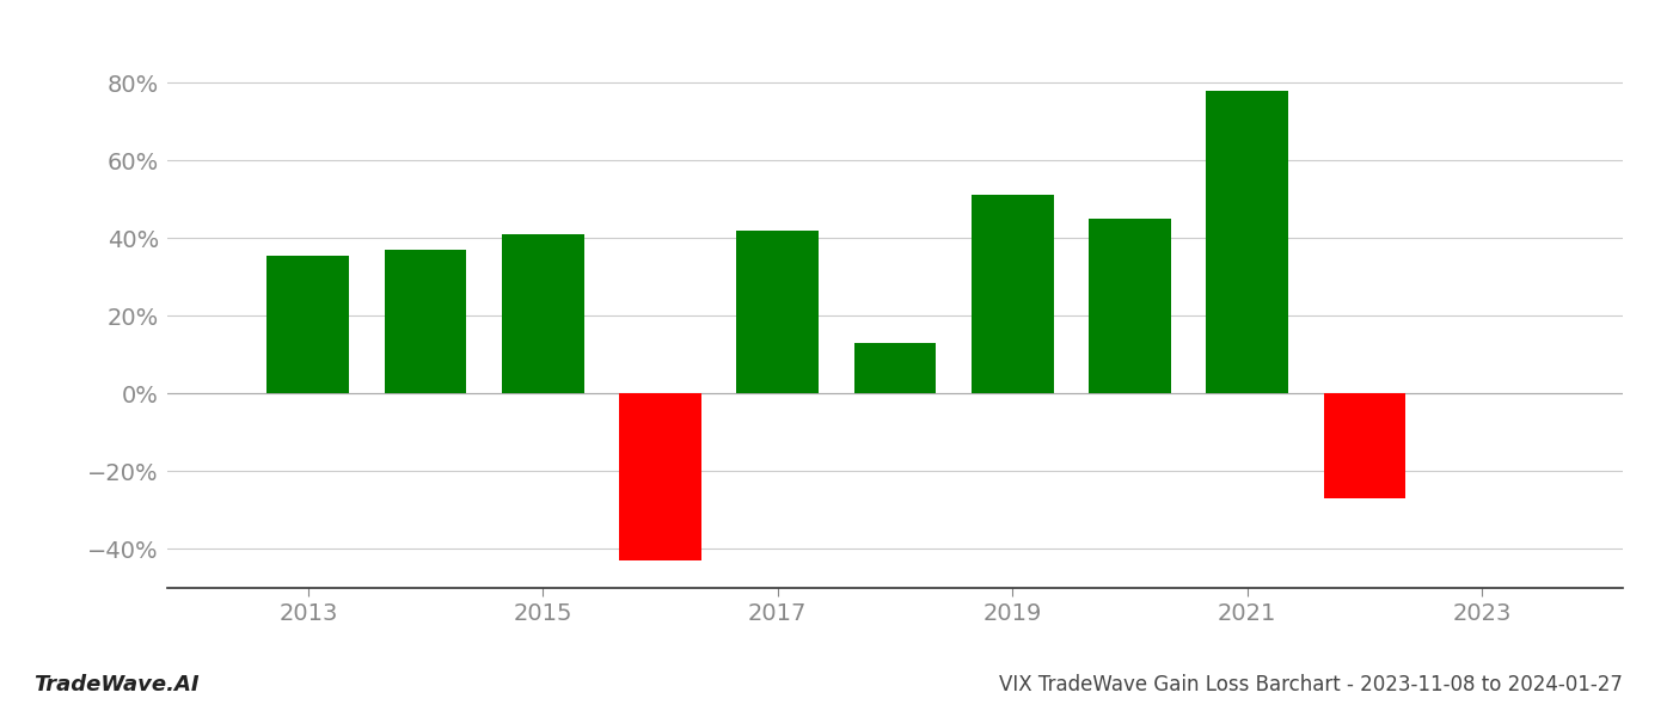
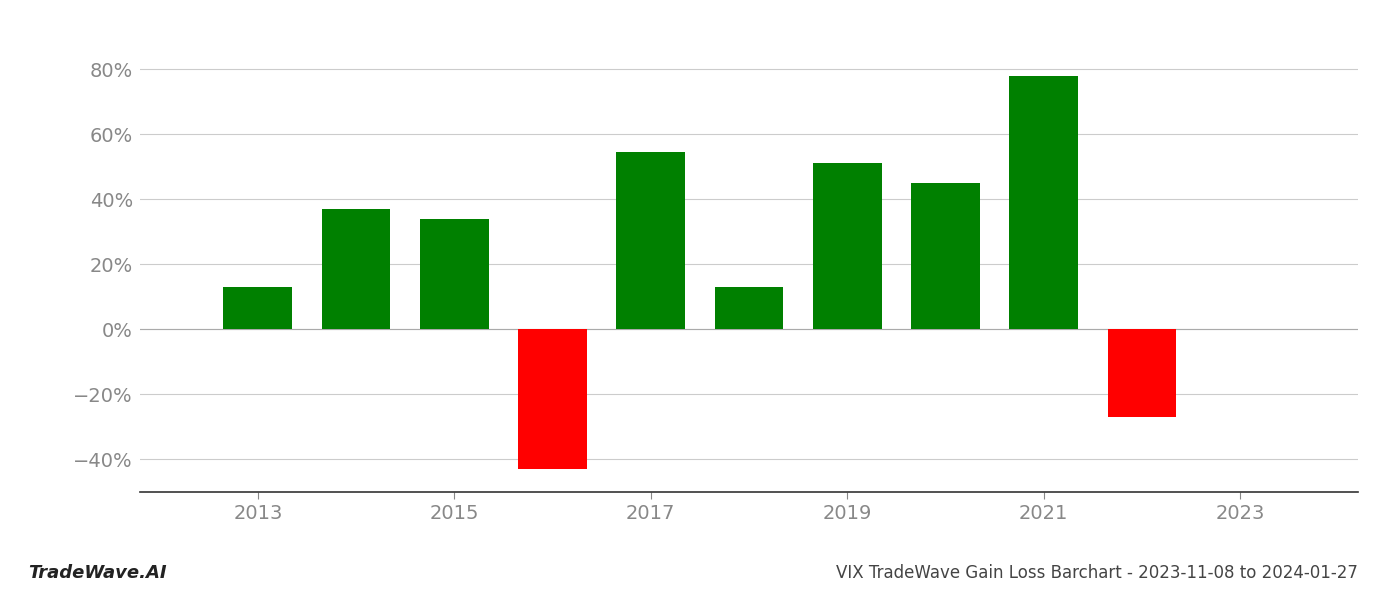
2013: 35.5% -> 13.0%
2015: 41.0% -> 34.0%
2017: 42.0% -> 54.5%
